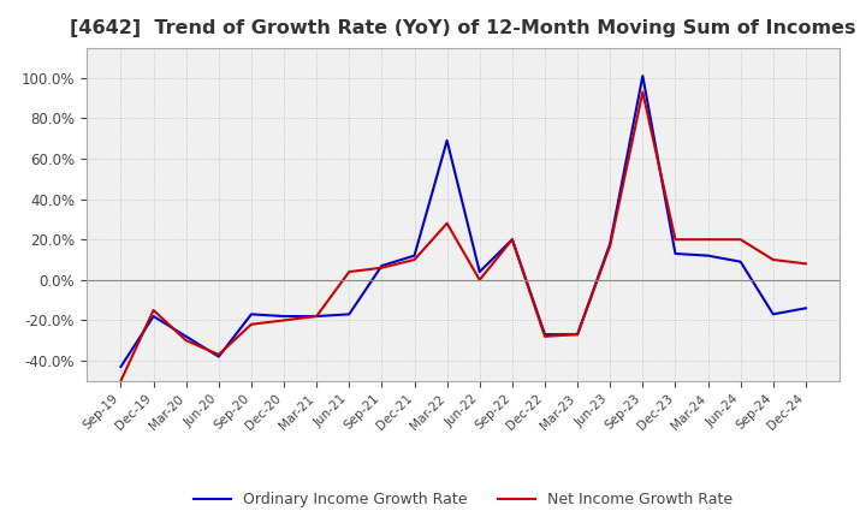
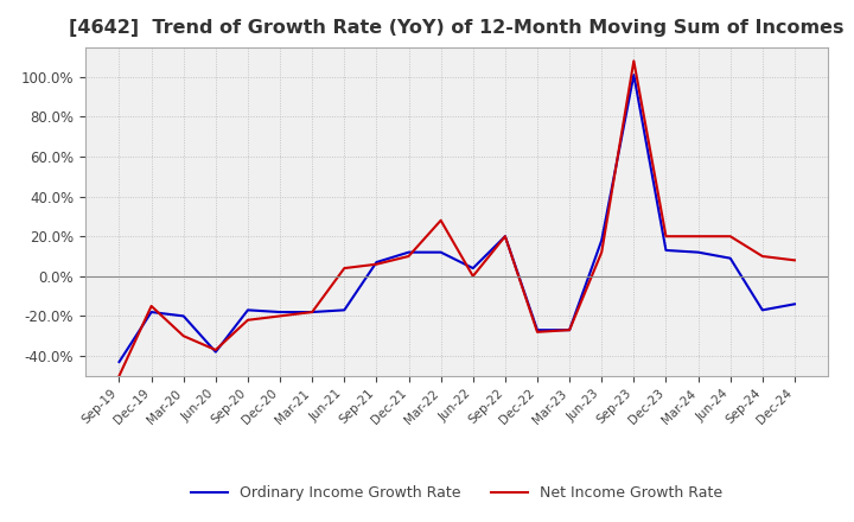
Ordinary Income Growth Rate/Mar-20: -28% -> -20%
Ordinary Income Growth Rate/Mar-22: 69% -> 12%
Net Income Growth Rate/Jun-23: 17% -> 12%
Net Income Growth Rate/Sep-23: 93% -> 108%
